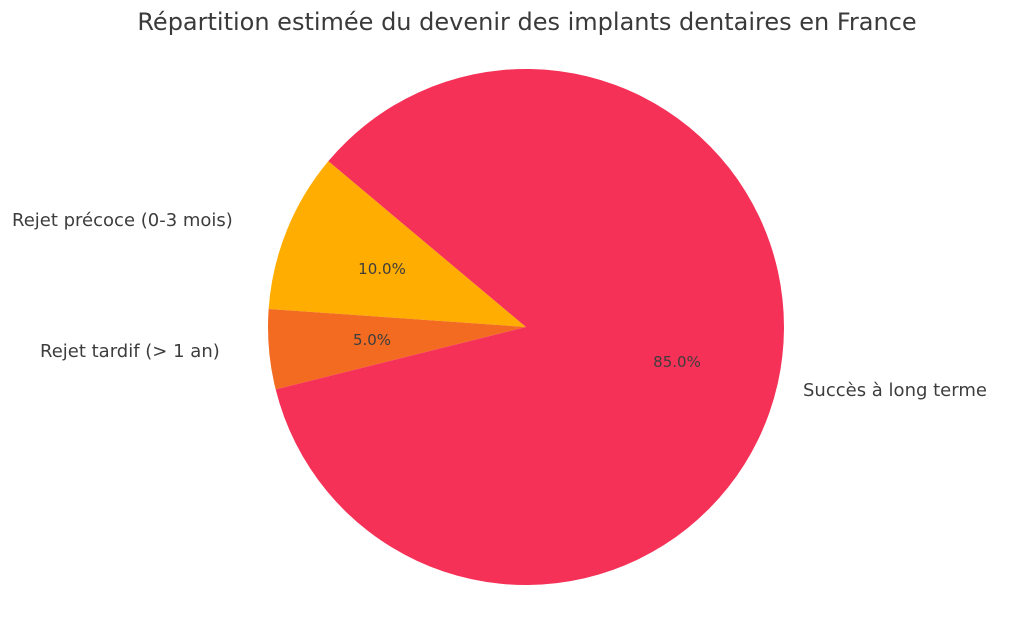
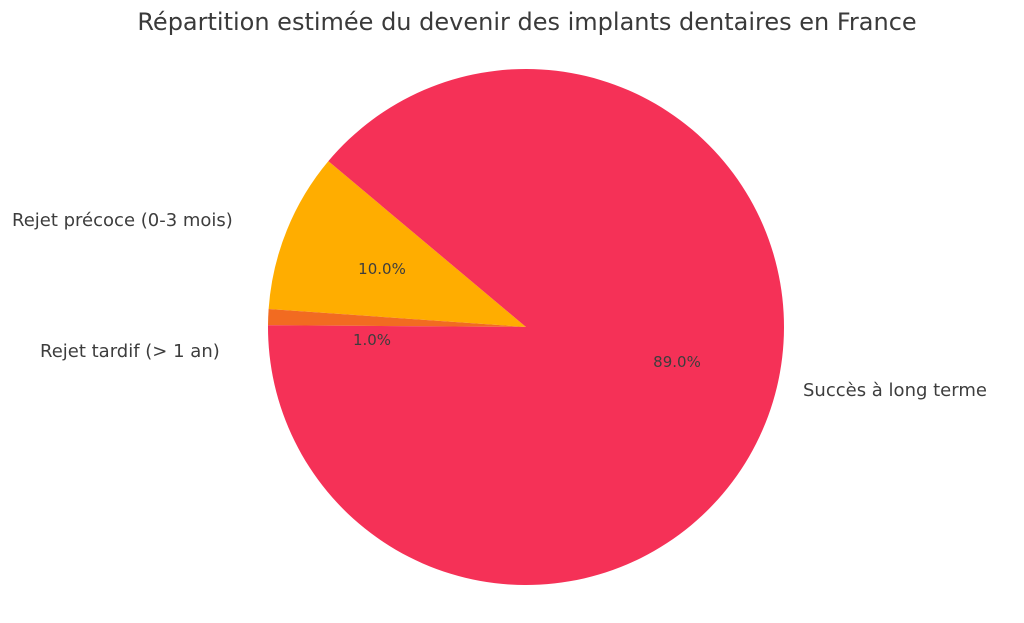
Rejet tardif (> 1 an): 5.0% -> 1.0%
Succès à long terme: 85.0% -> 89.0%
